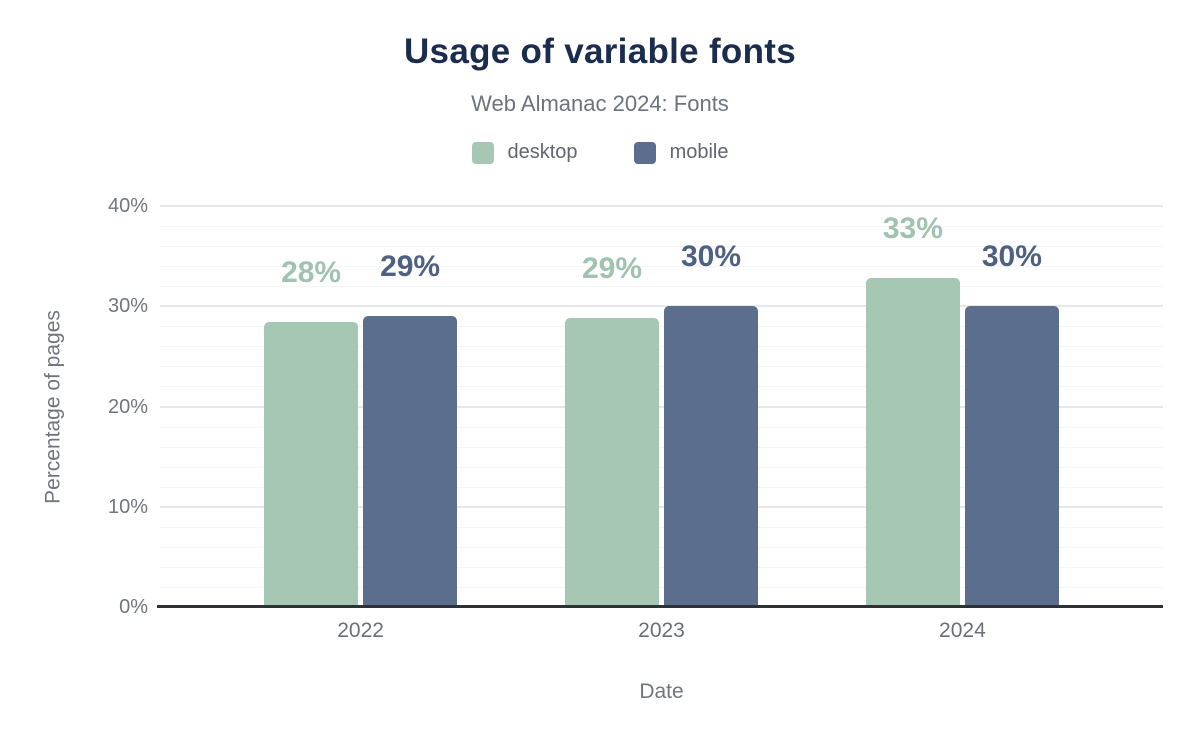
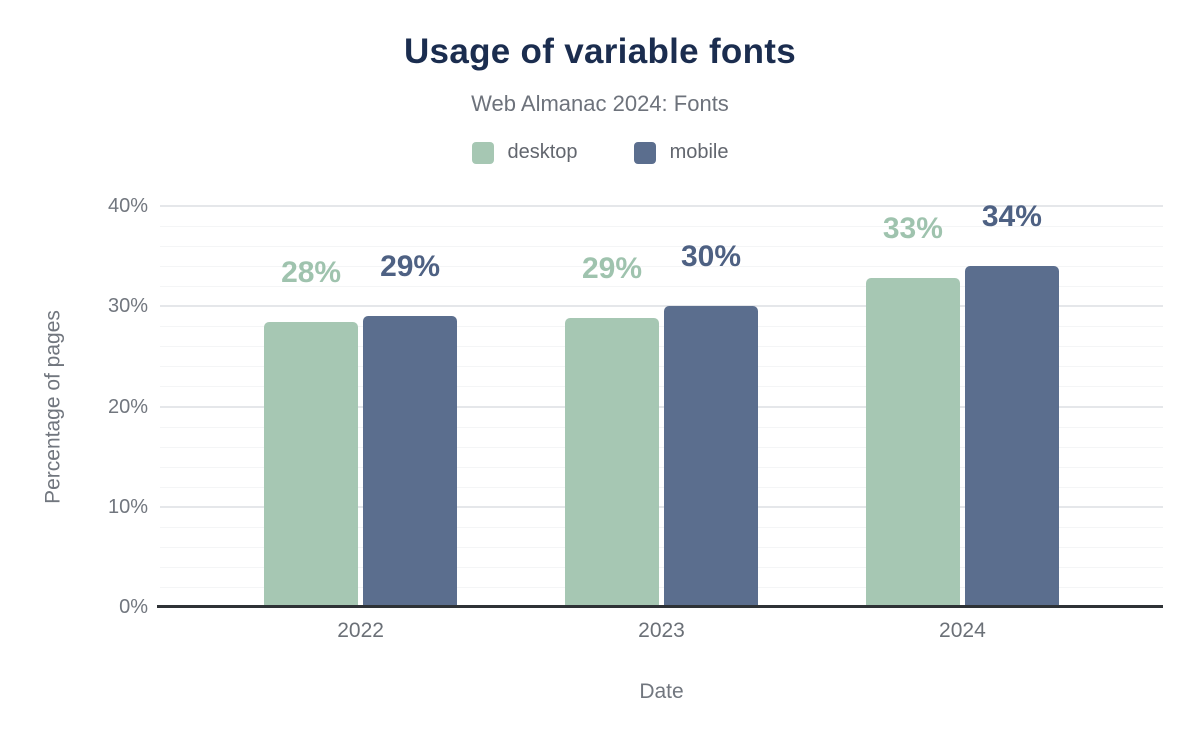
mobile/2024: 30% -> 34%
